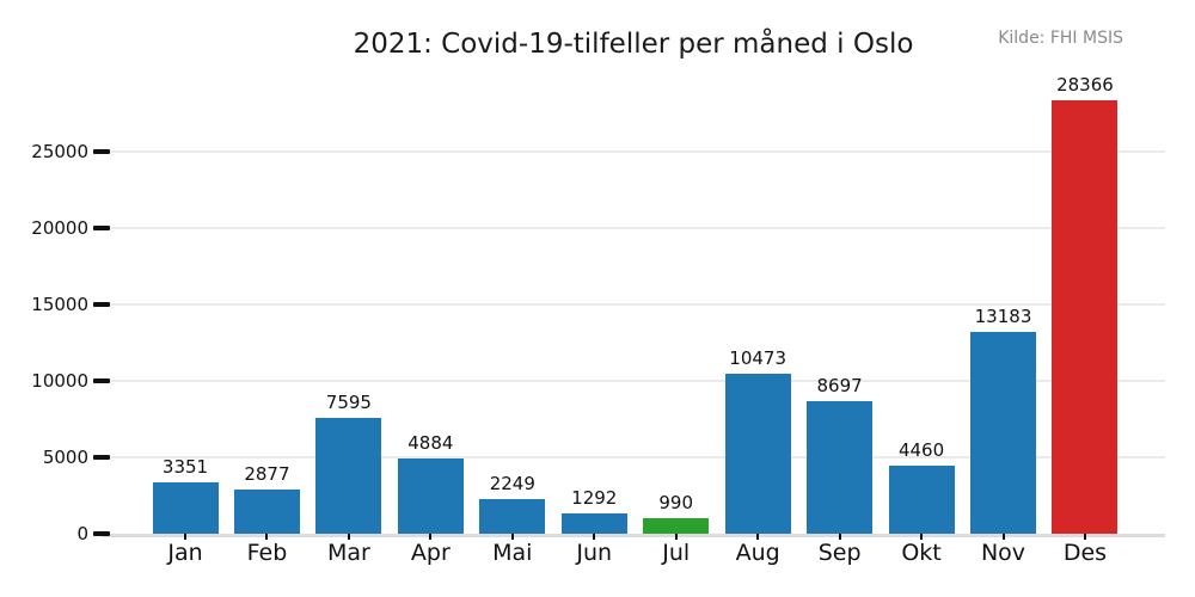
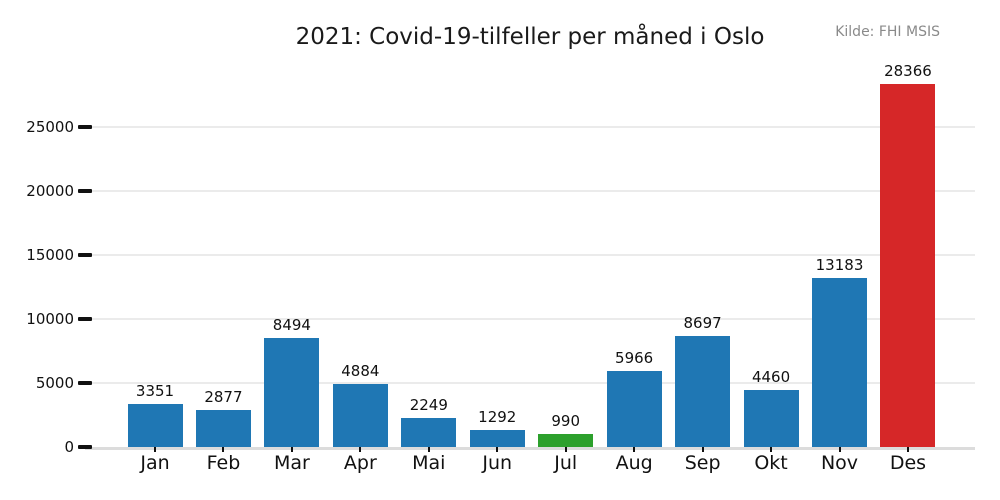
Mar: 7595 -> 8494
Aug: 10473 -> 5966
